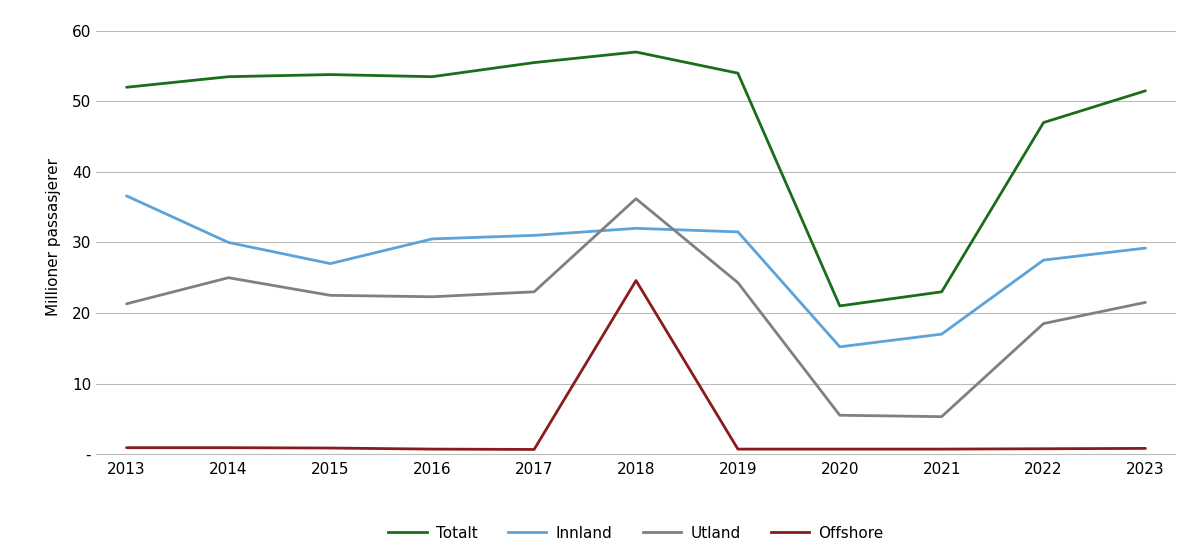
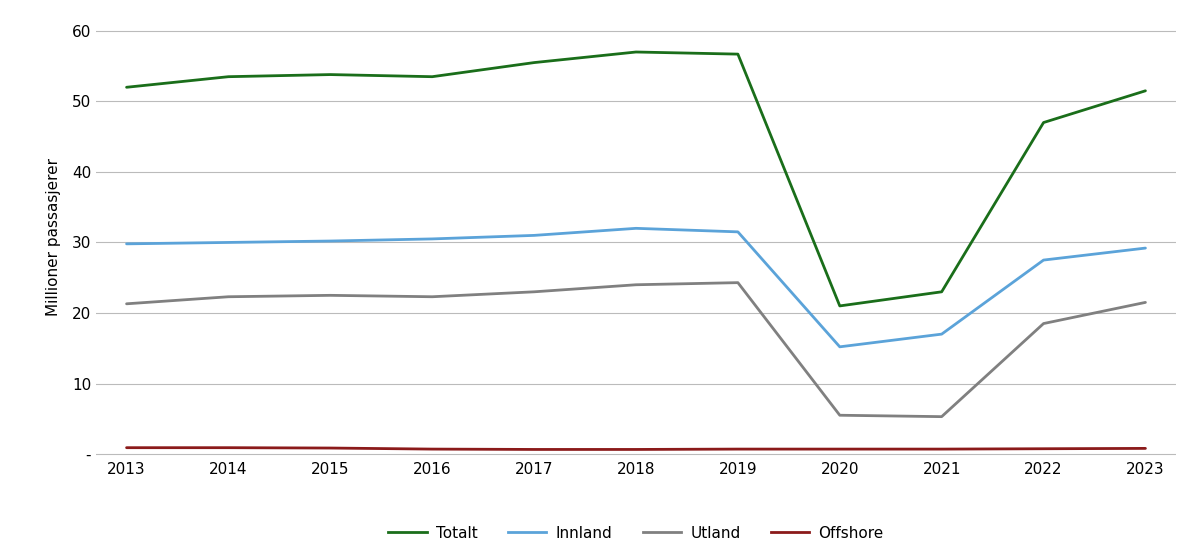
Innland/2013: 36.6 -> 29.8
Utland/2014: 25.0 -> 22.3
Innland/2015: 27.0 -> 30.2
Utland/2018: 36.2 -> 24.0
Offshore/2018: 24.6 -> 0.7
Totalt/2019: 54.0 -> 56.7
